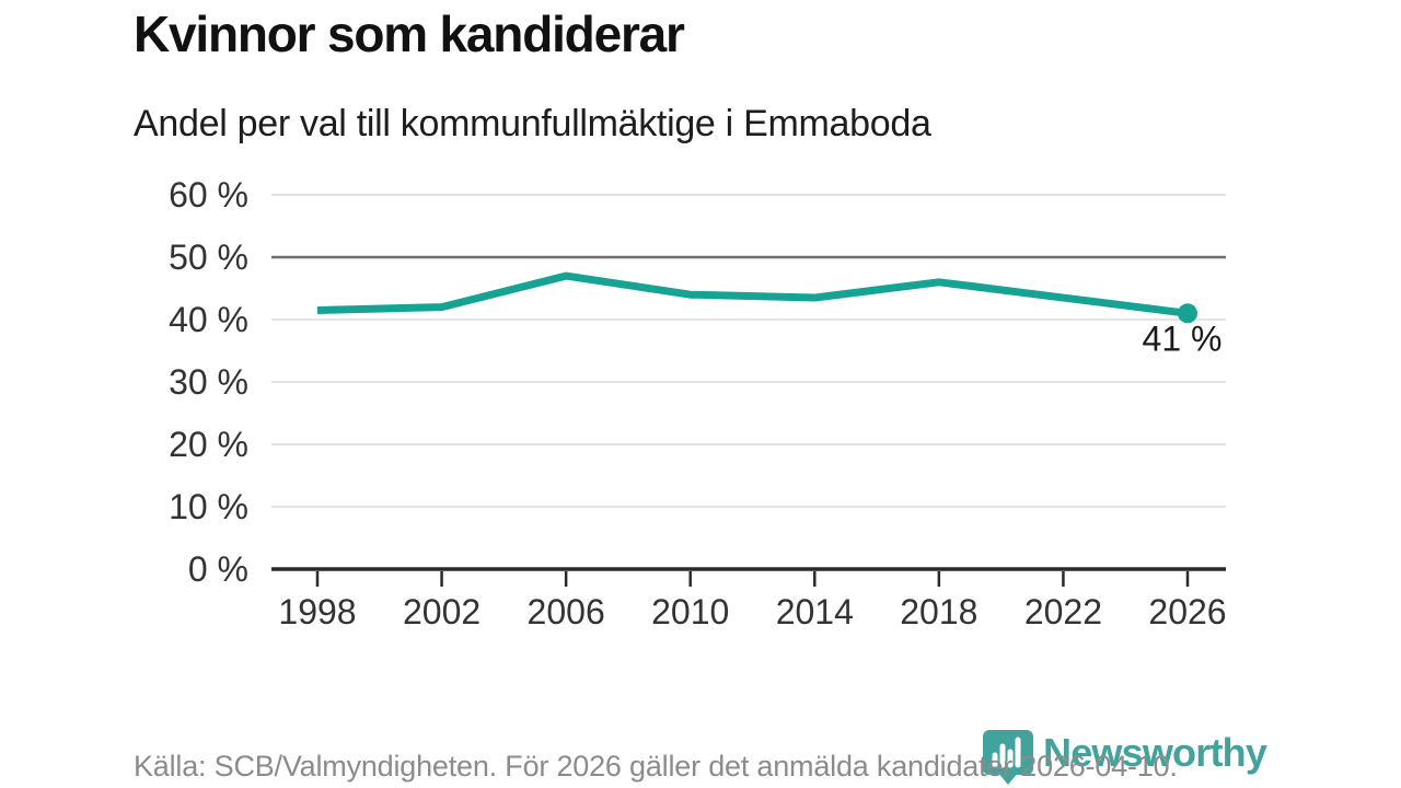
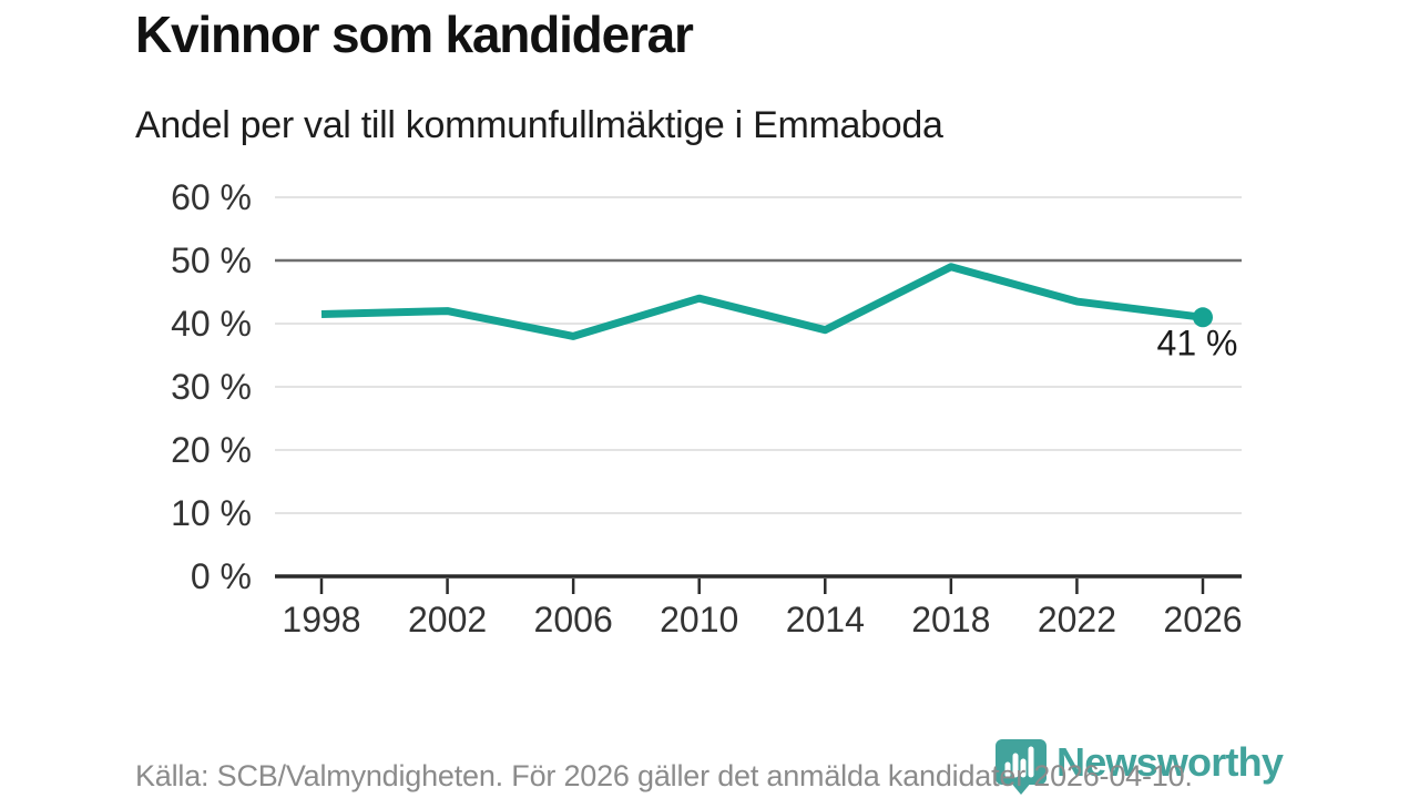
2006: 47% -> 38%
2014: 44% -> 39%
2018: 46% -> 49%
